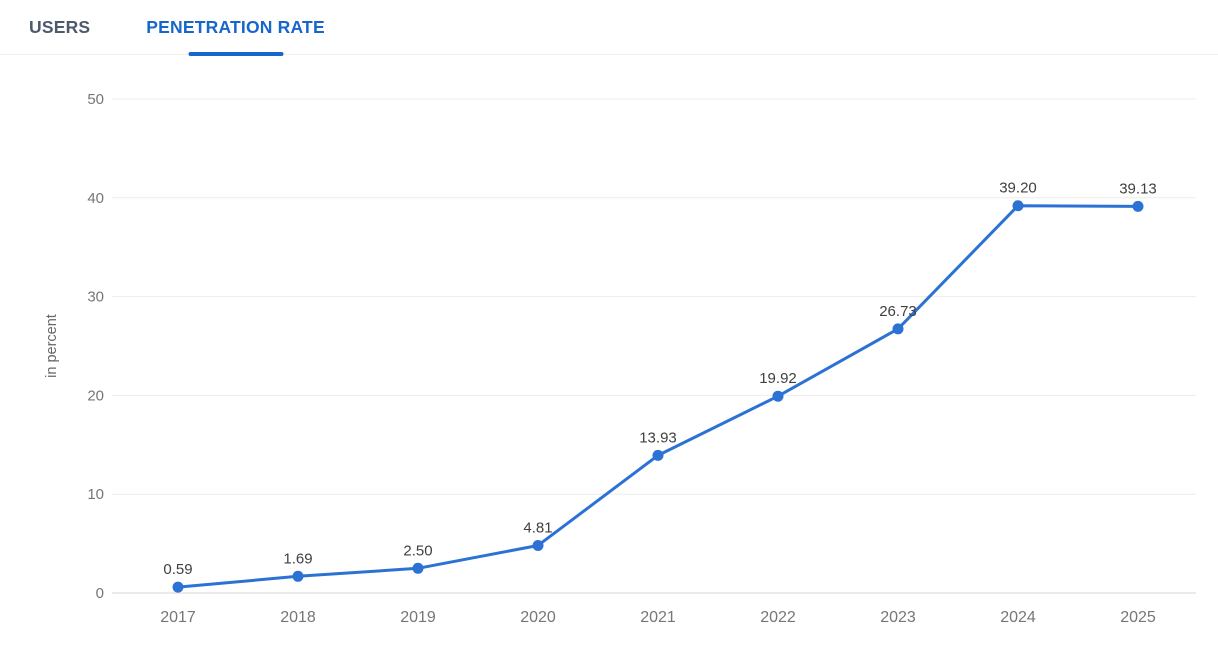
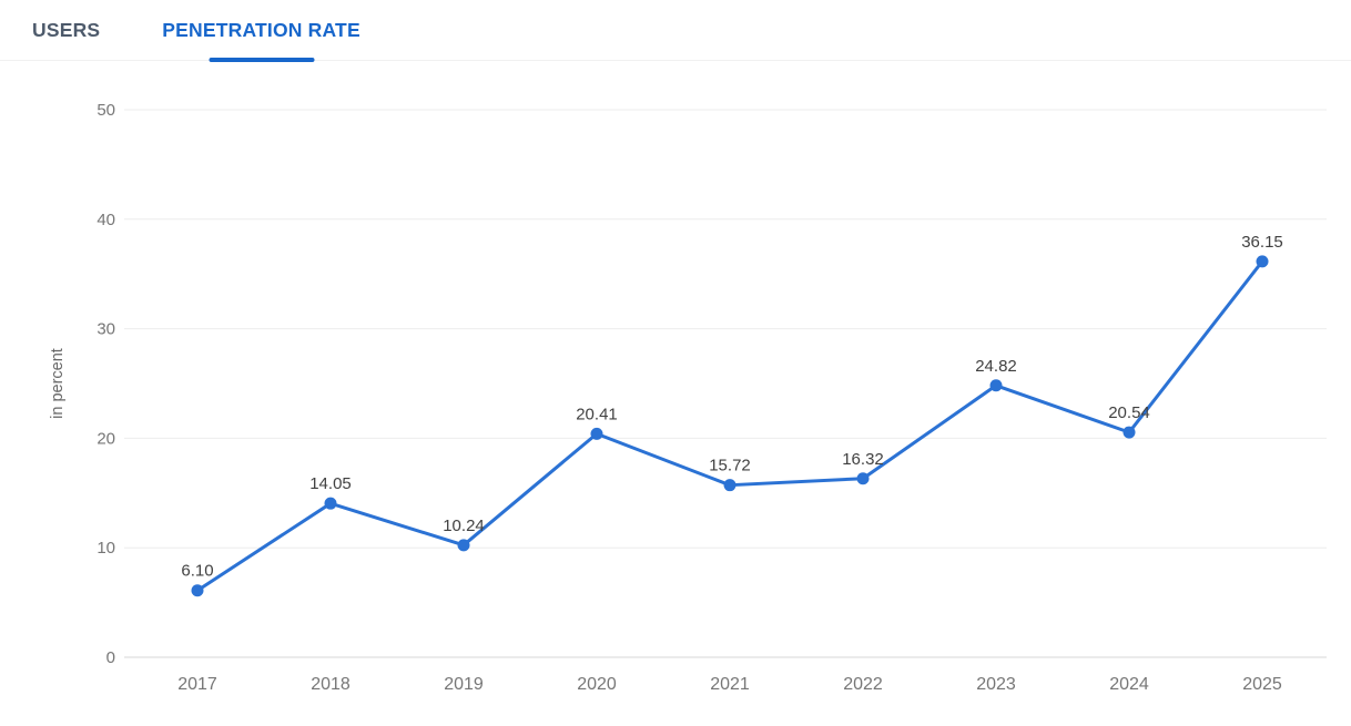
2017: 0.59 -> 6.10
2018: 1.69 -> 14.05
2019: 2.50 -> 10.24
2020: 4.81 -> 20.41
2021: 13.93 -> 15.72
2022: 19.92 -> 16.32
2023: 26.73 -> 24.82
2024: 39.20 -> 20.54
2025: 39.13 -> 36.15
